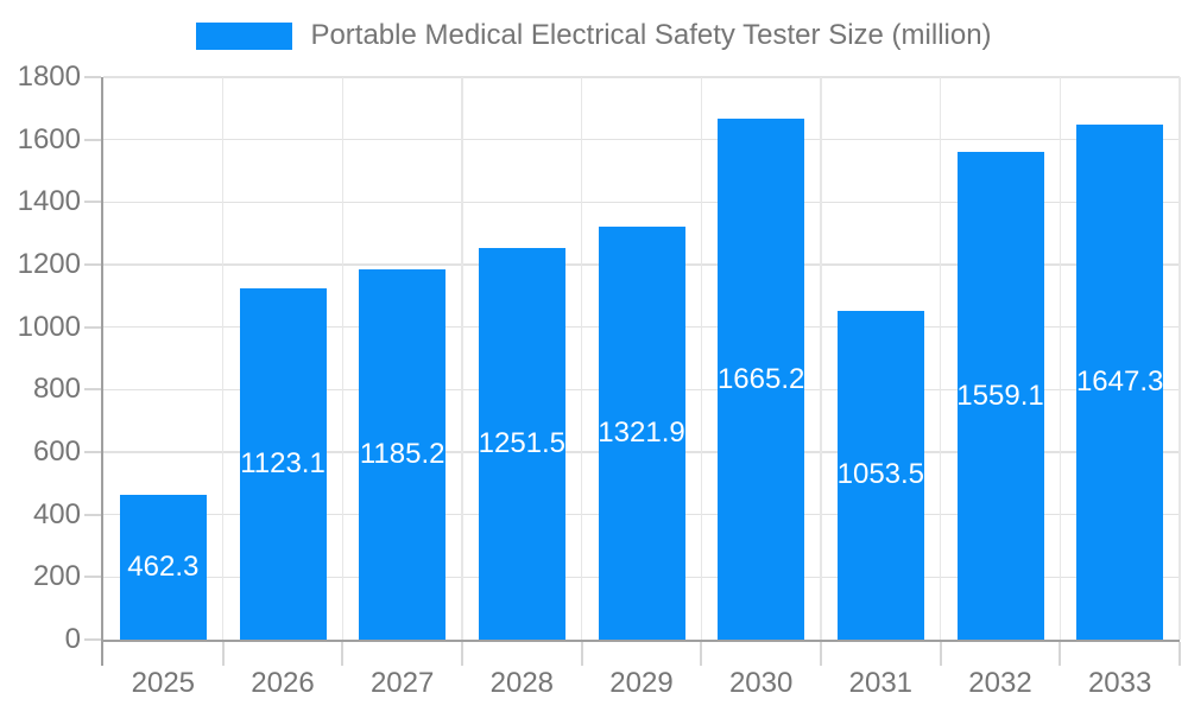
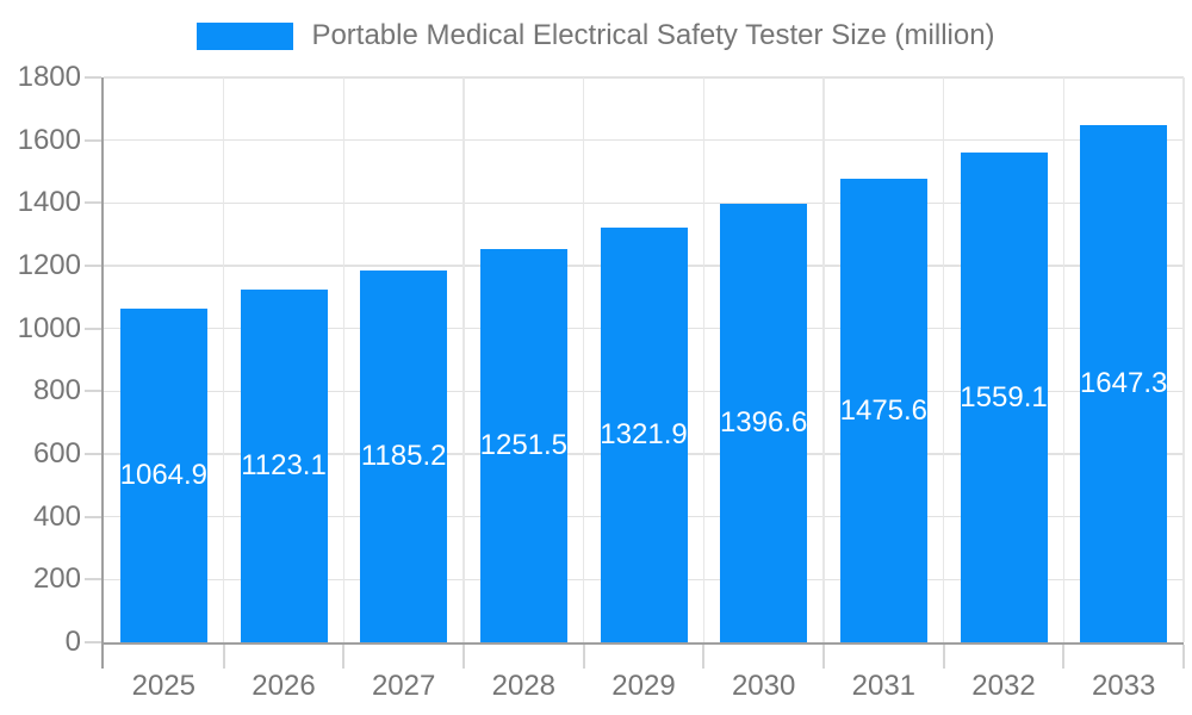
2025: 462.3 -> 1064.9
2030: 1665.2 -> 1396.6
2031: 1053.5 -> 1475.6
